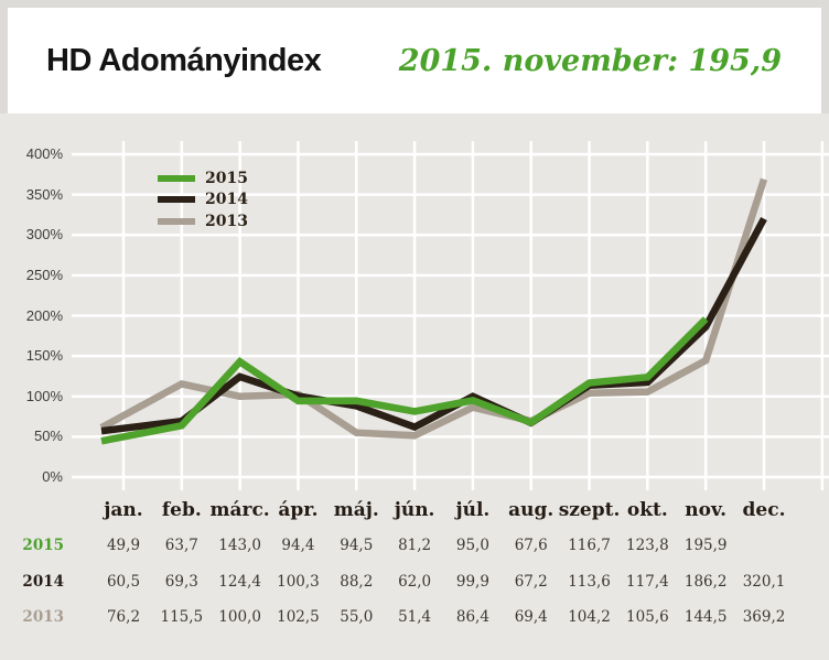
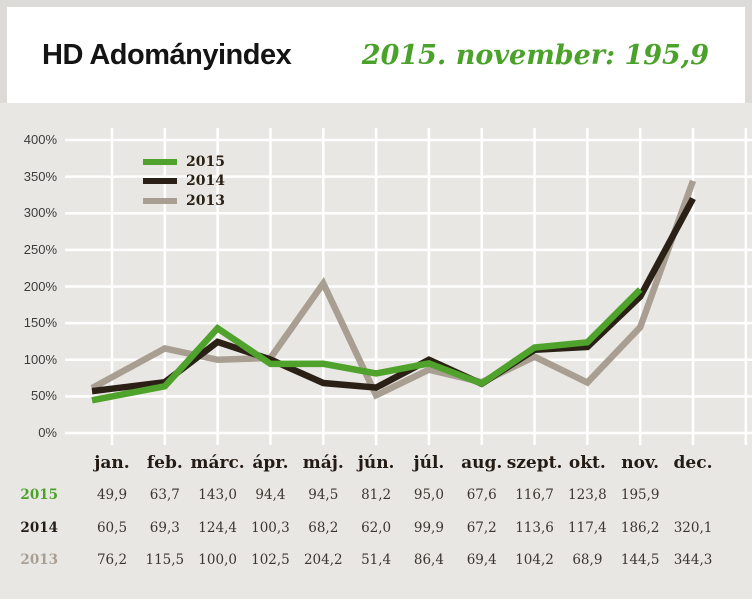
2014/máj.: 88,2 -> 68,2
2013/máj.: 55,0 -> 204,2
2013/okt.: 105,6 -> 68,9
2013/dec.: 369,2 -> 344,3
